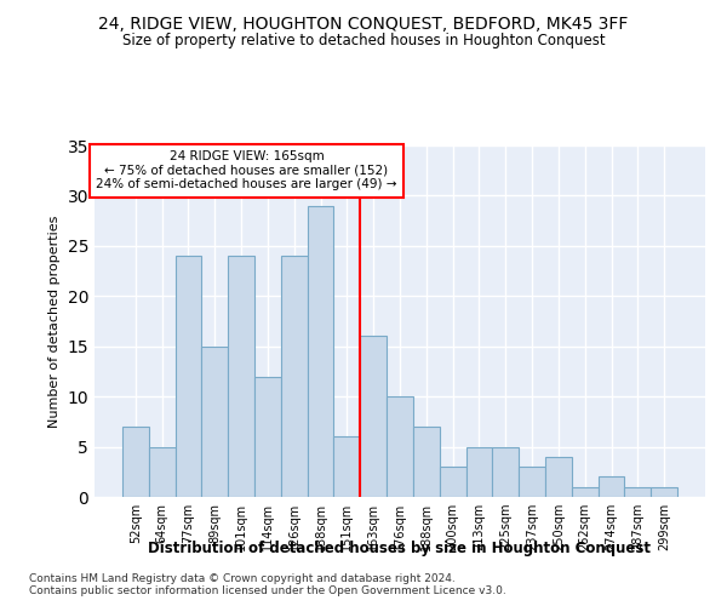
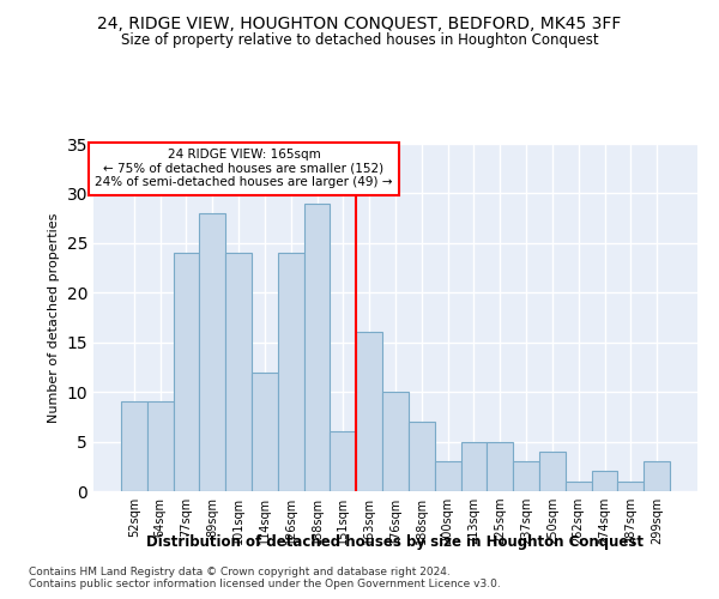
52sqm: 7 -> 9
64sqm: 5 -> 9
89sqm: 15 -> 28
299sqm: 1 -> 3
